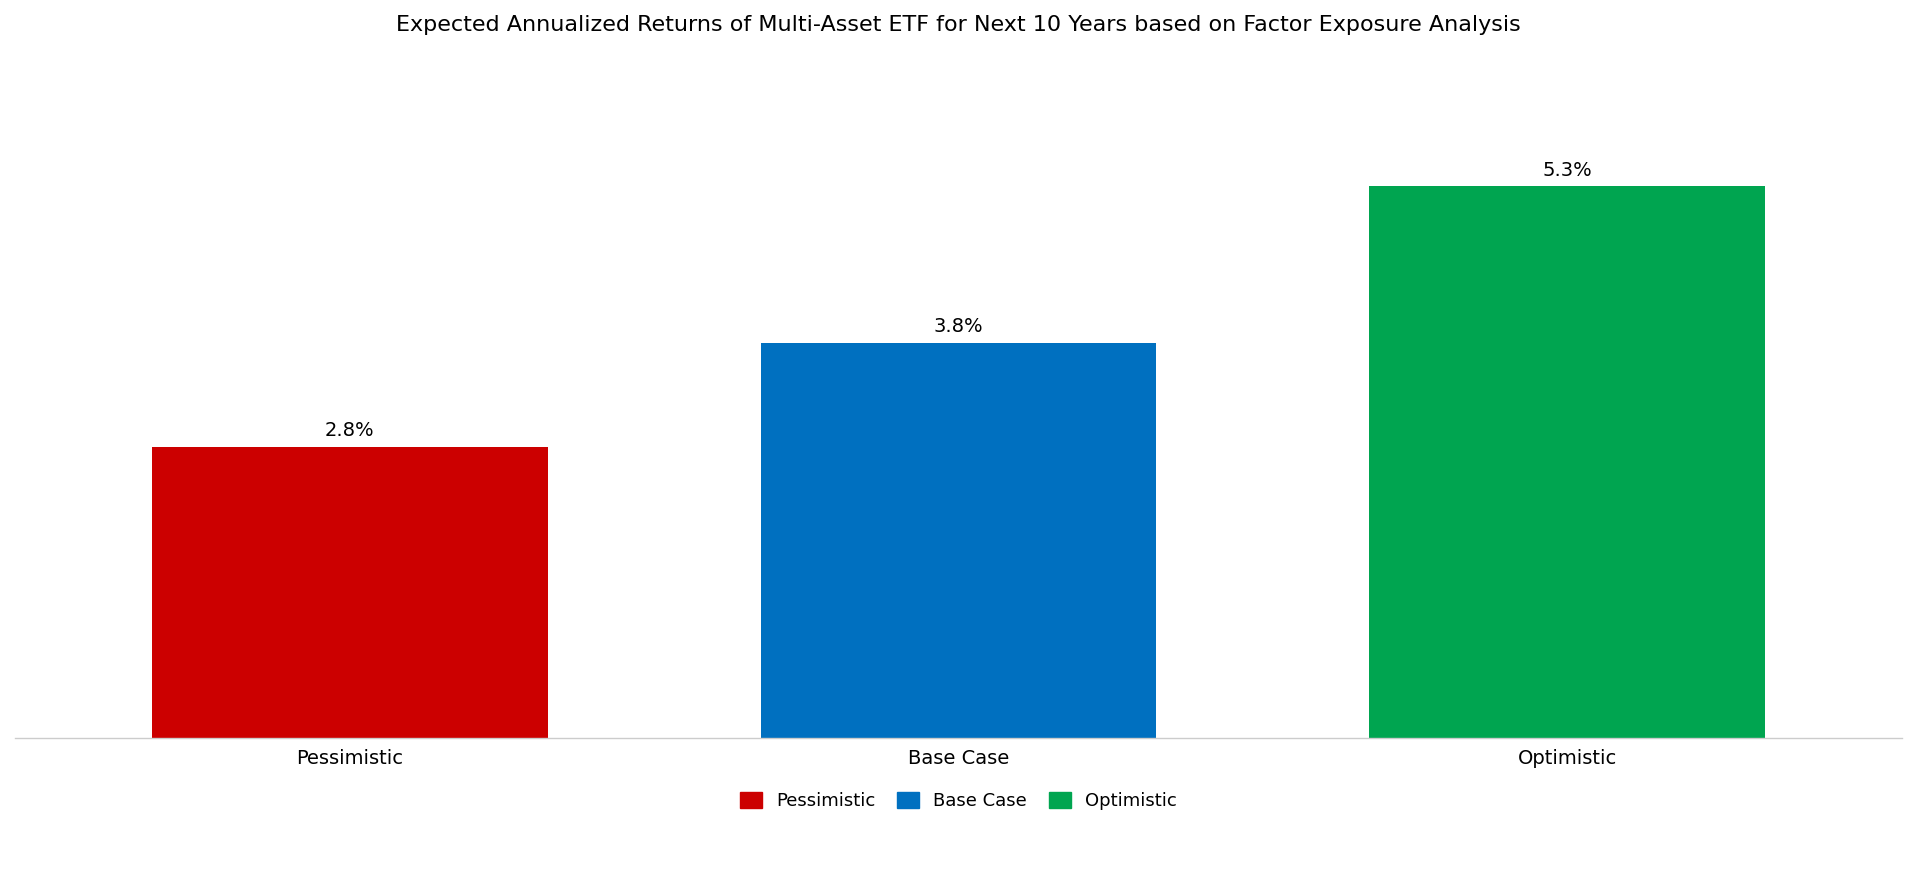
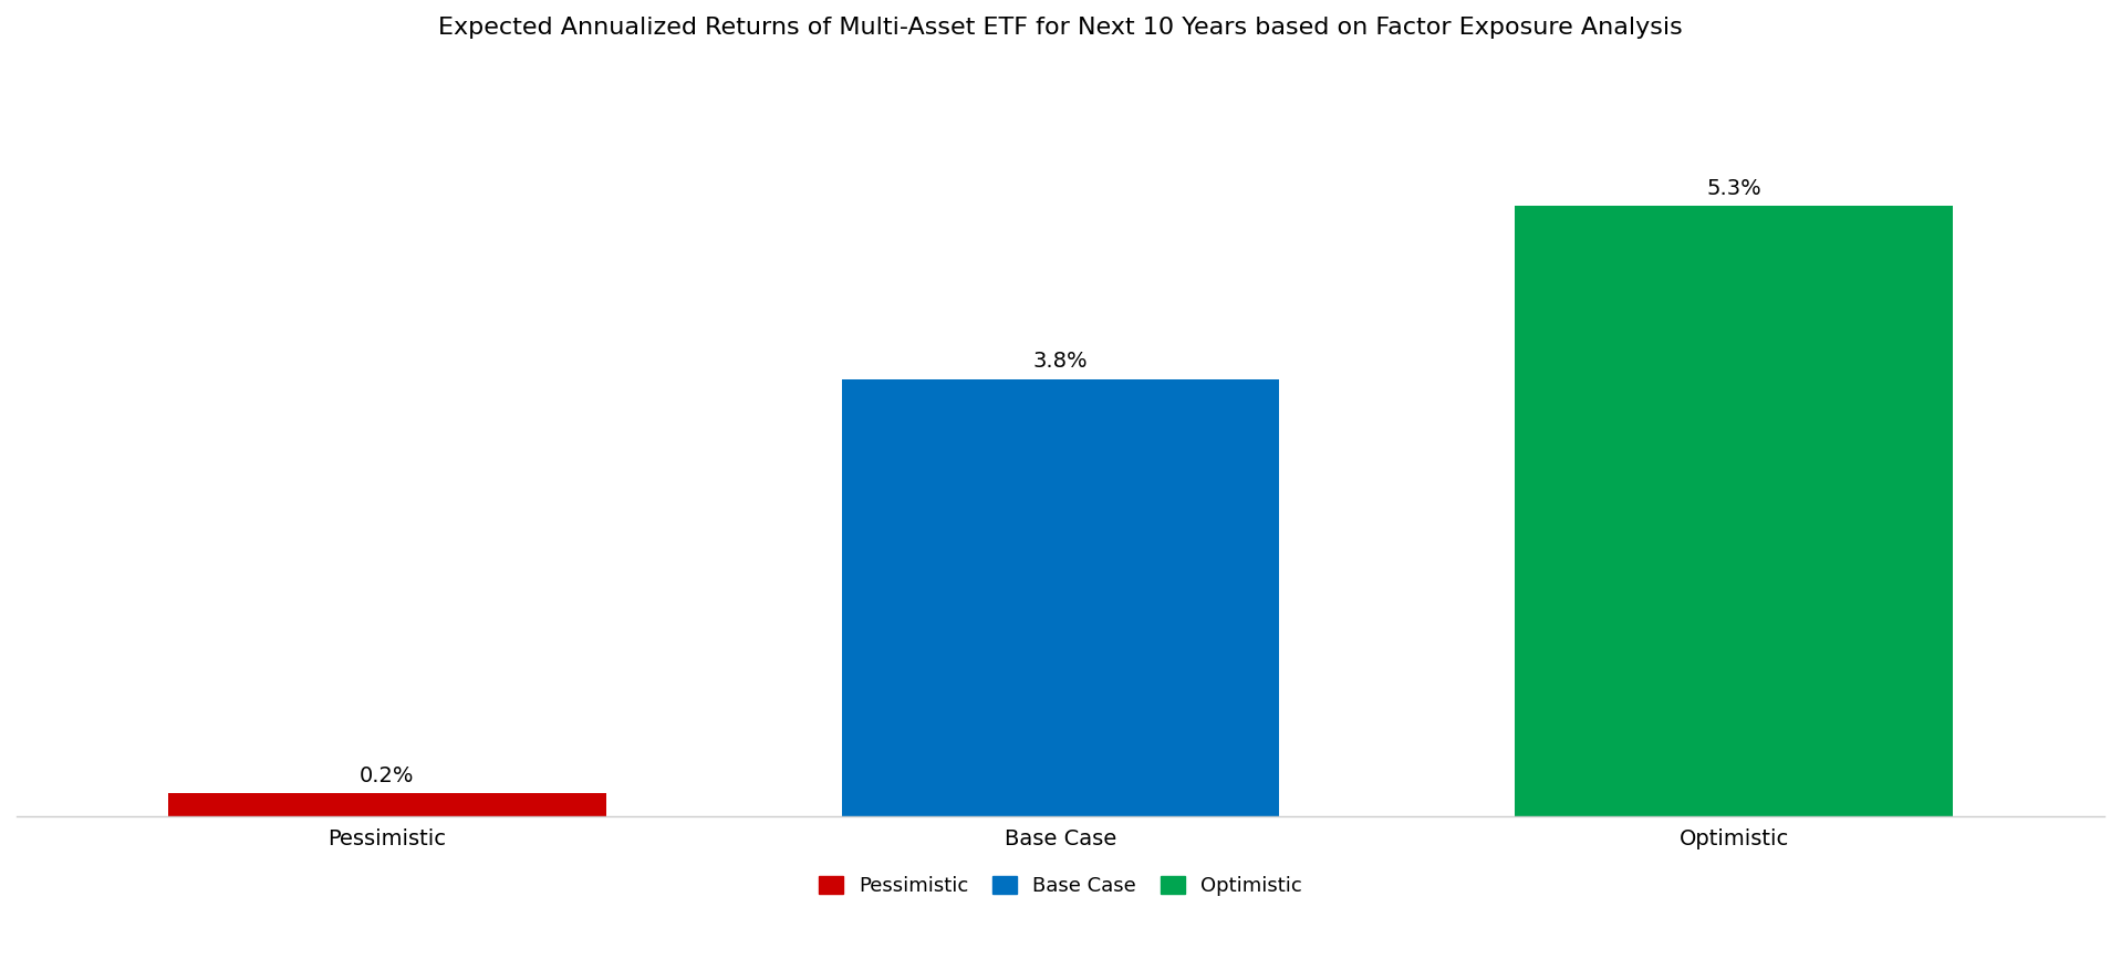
Pessimistic: 2.8% -> 0.2%
